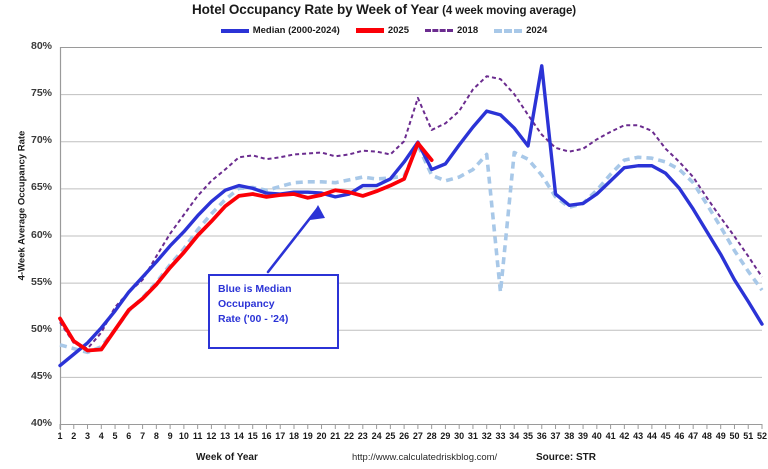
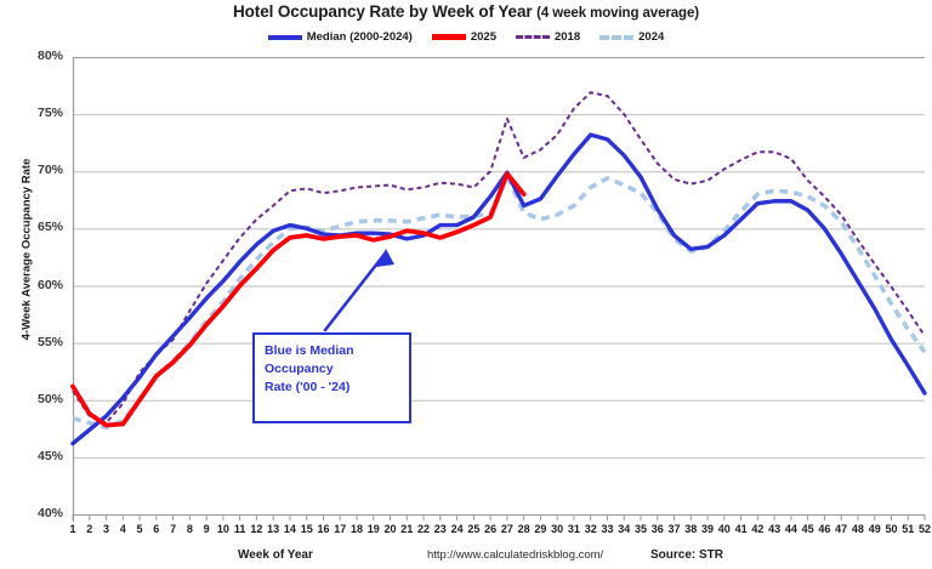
2024/33: 54% -> 69%
Median (2000-2024)/36: 78% -> 67%
